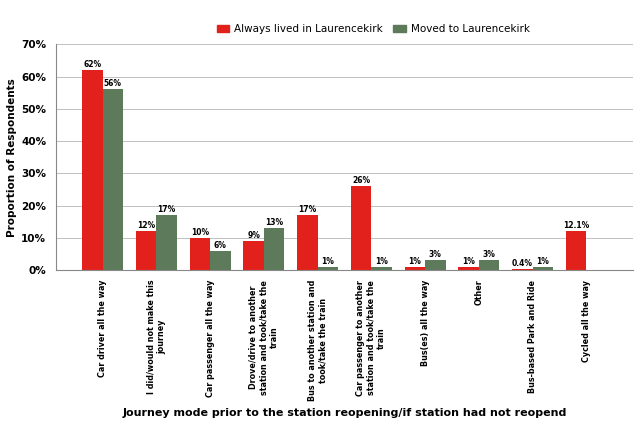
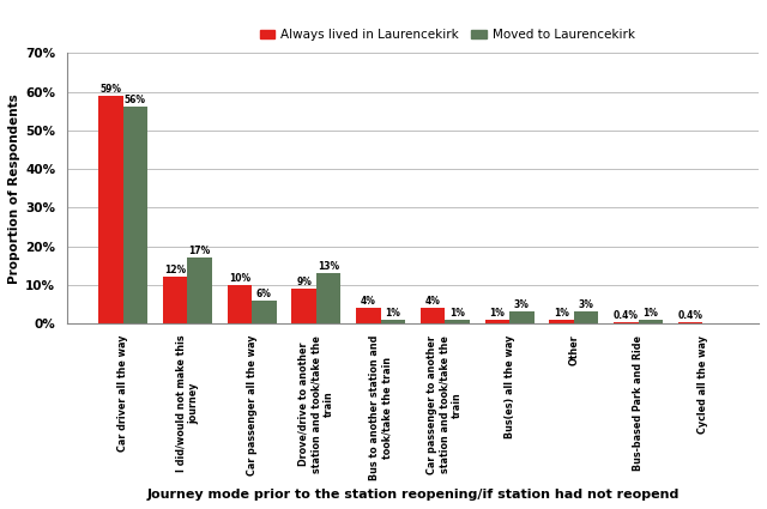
Always lived in Laurencekirk/Car driver all the way: 62% -> 59%
Always lived in Laurencekirk/Bus to another station and took/take the train: 17% -> 4%
Always lived in Laurencekirk/Car passenger to another station and took/take the train: 26% -> 4%
Always lived in Laurencekirk/Cycled all the way: 12.1% -> 0.4%
